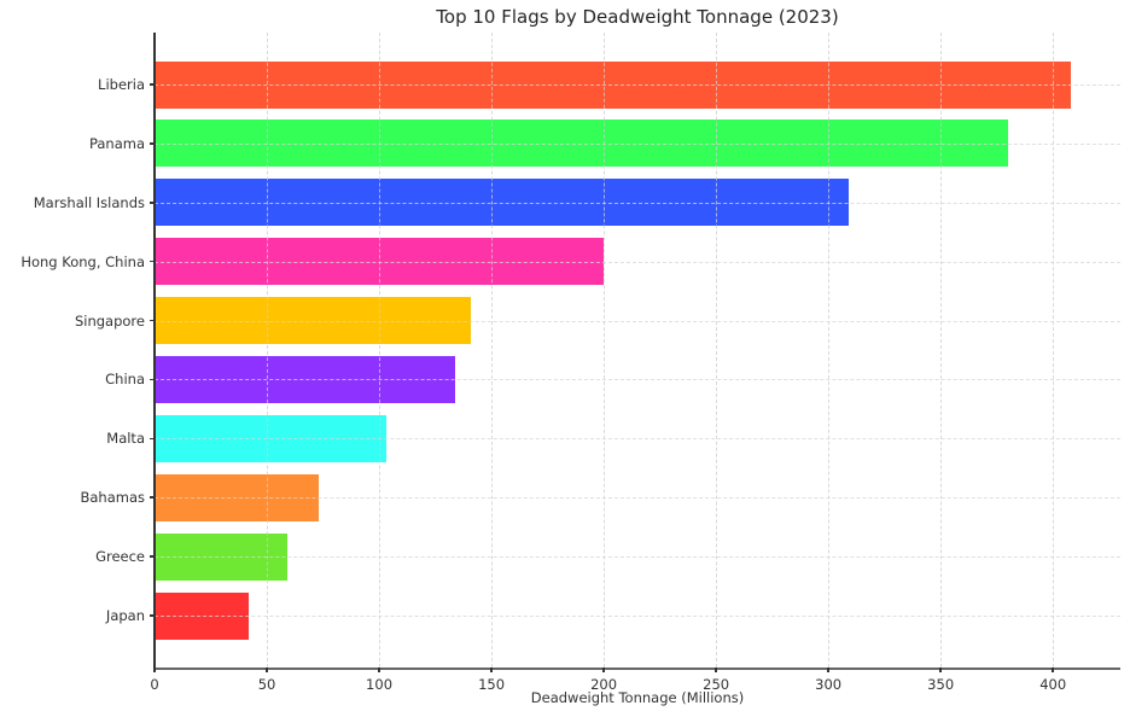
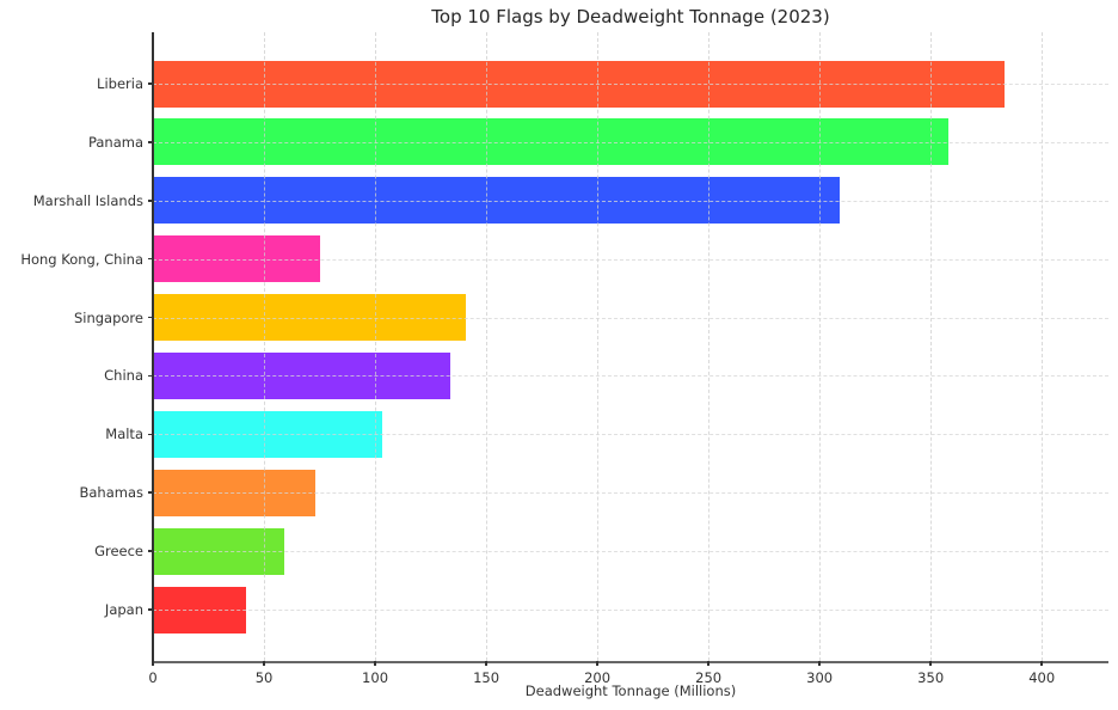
Liberia: 408 -> 383
Panama: 380 -> 358
Hong Kong, China: 200 -> 75
